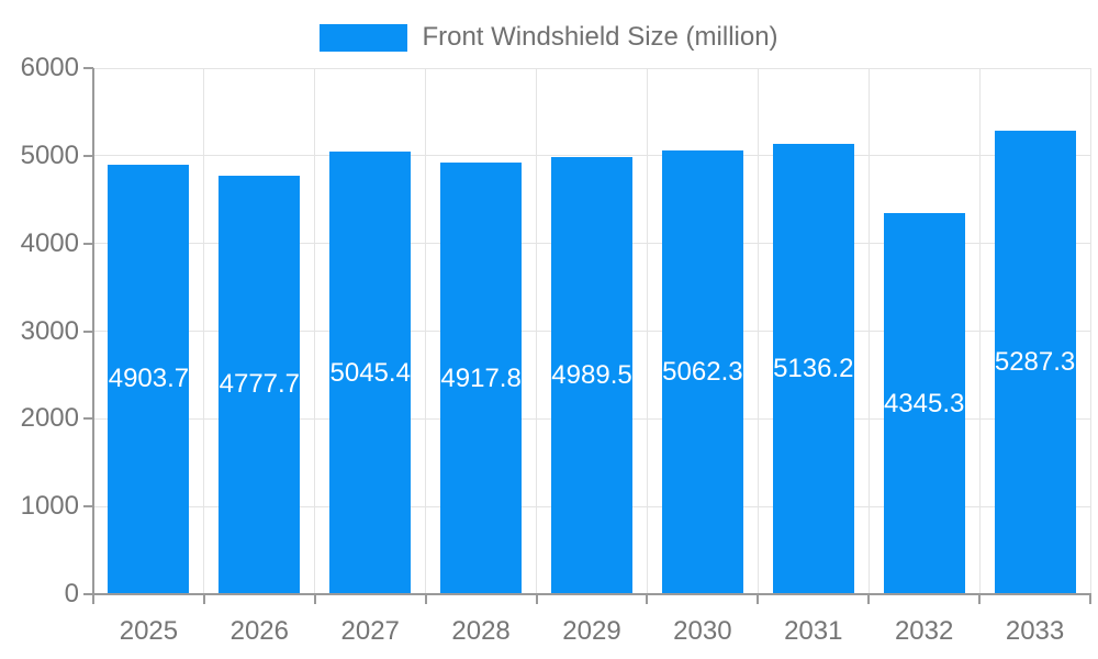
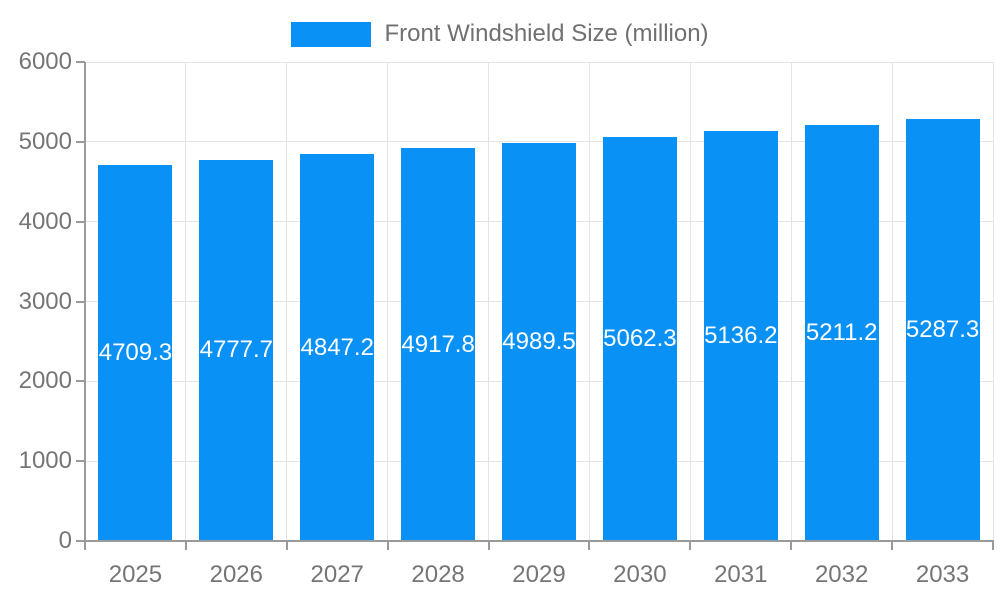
2025: 4903.7 -> 4709.3
2027: 5045.4 -> 4847.2
2032: 4345.3 -> 5211.2
